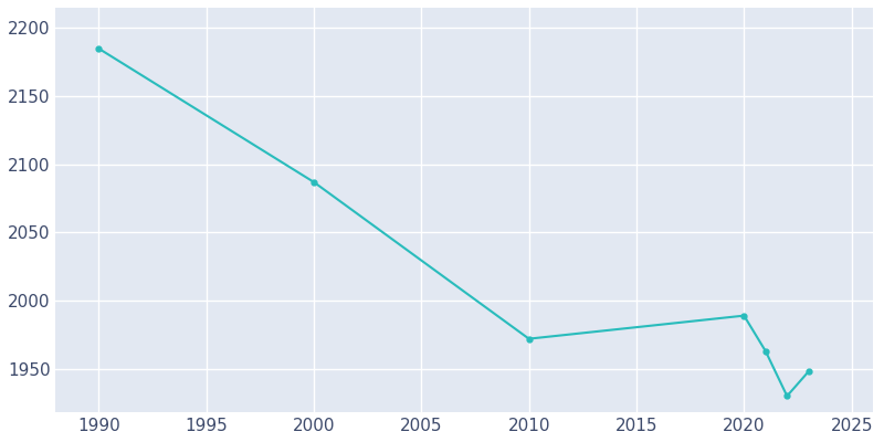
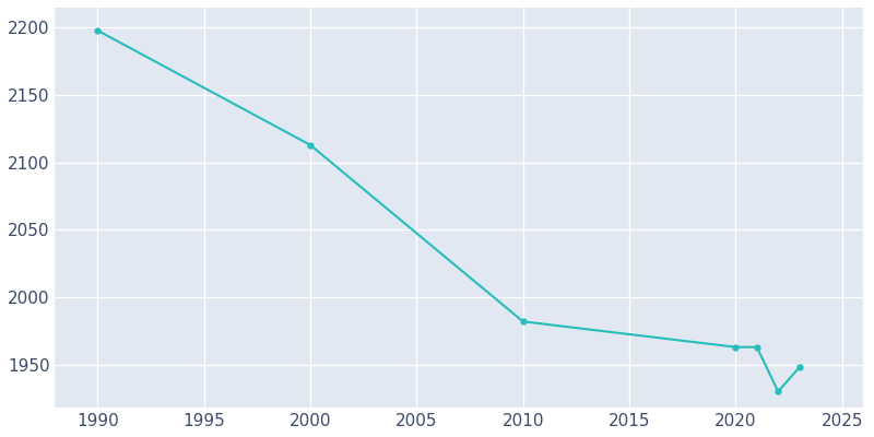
1990: 2185 -> 2198
2000: 2087 -> 2113
2010: 1972 -> 1982
2020: 1989 -> 1963
